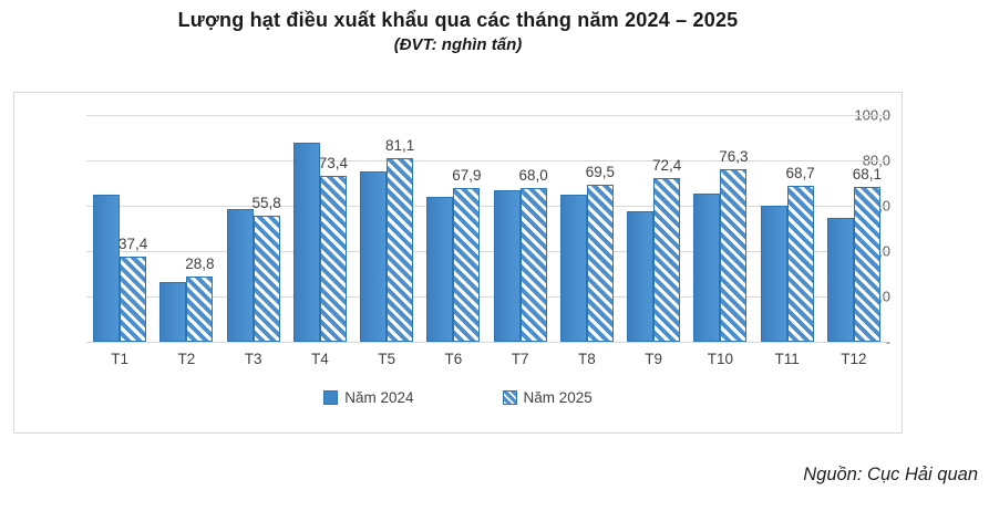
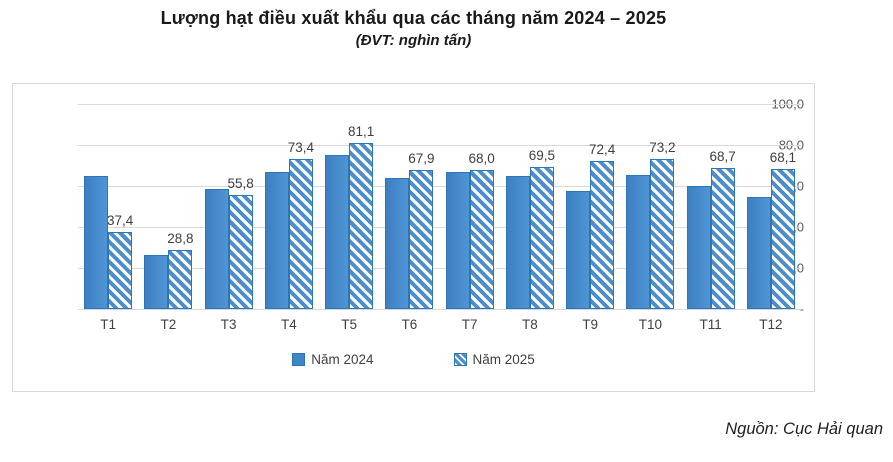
Năm 2024/T4: 88 -> 67
Năm 2025/T10: 76,3 -> 73,2
